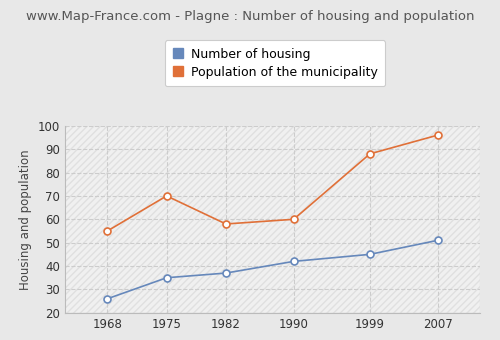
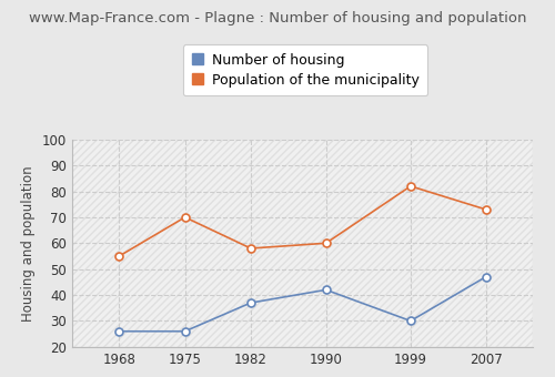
Number of housing/1975: 35 -> 26
Number of housing/1999: 45 -> 30
Population of the municipality/1999: 88 -> 82
Number of housing/2007: 51 -> 47
Population of the municipality/2007: 96 -> 73
